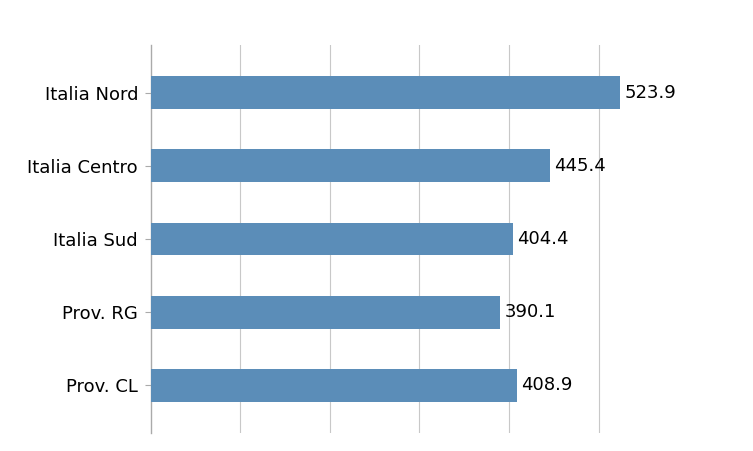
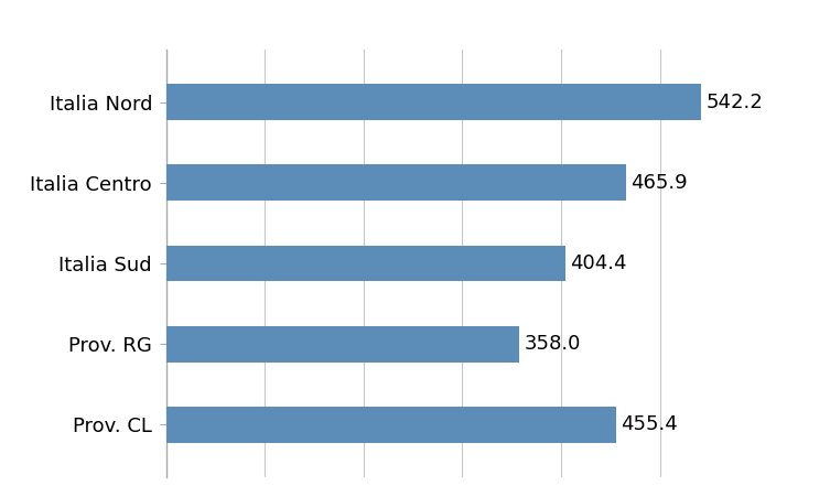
Italia Nord: 523.9 -> 542.2
Italia Centro: 445.4 -> 465.9
Prov. RG: 390.1 -> 358.0
Prov. CL: 408.9 -> 455.4
